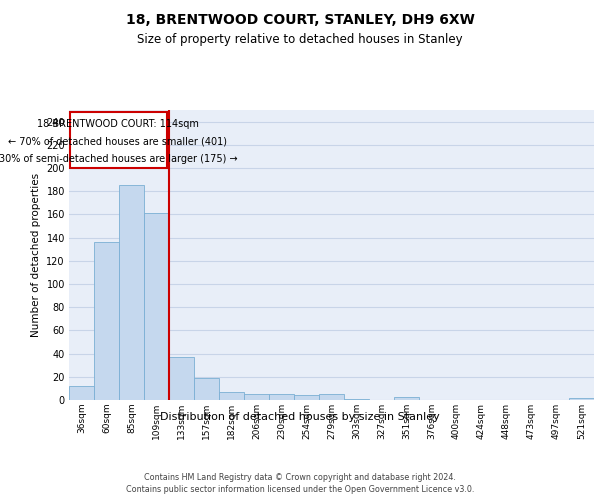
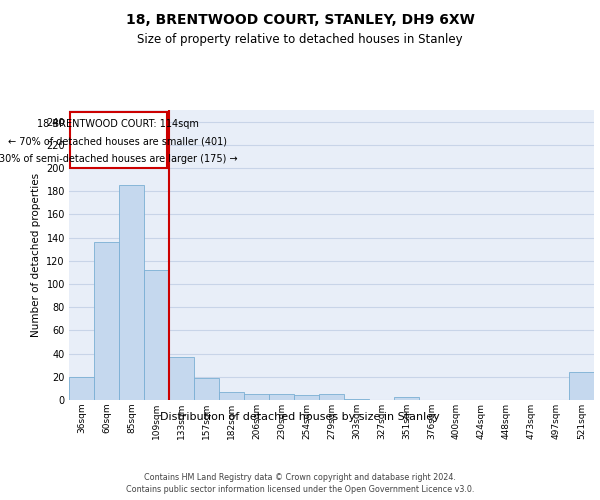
36sqm: 12 -> 20
109sqm: 161 -> 112
521sqm: 2 -> 24
